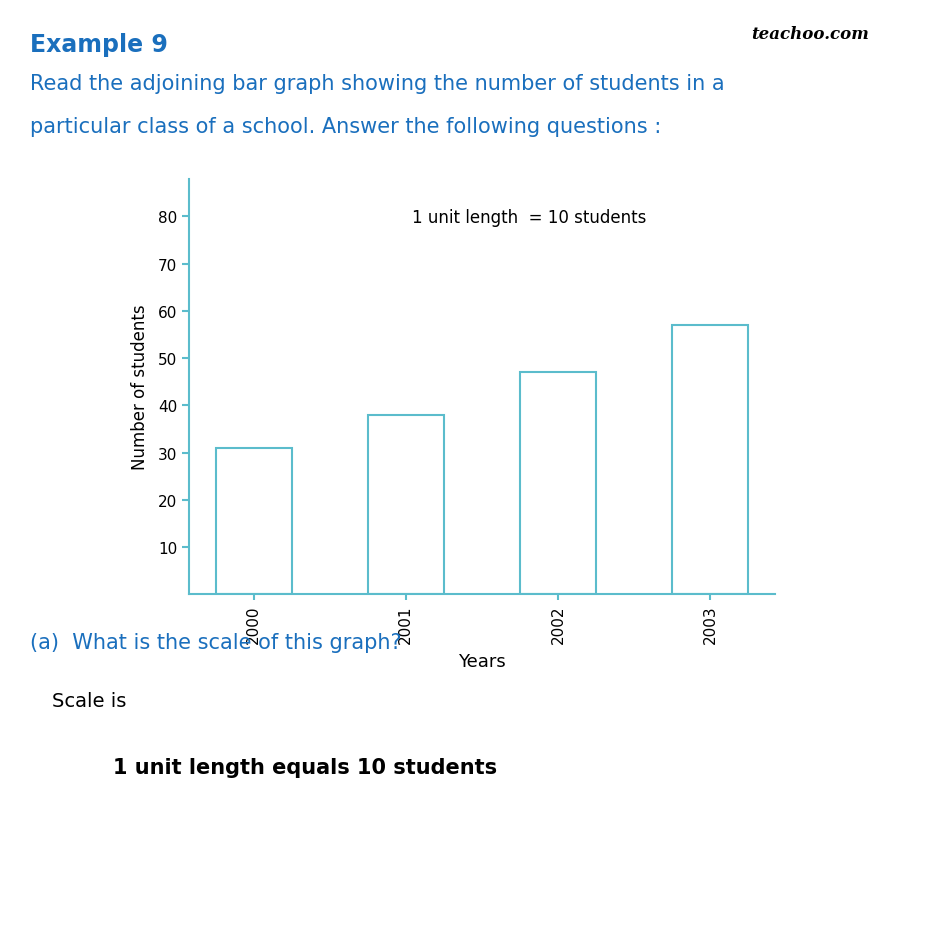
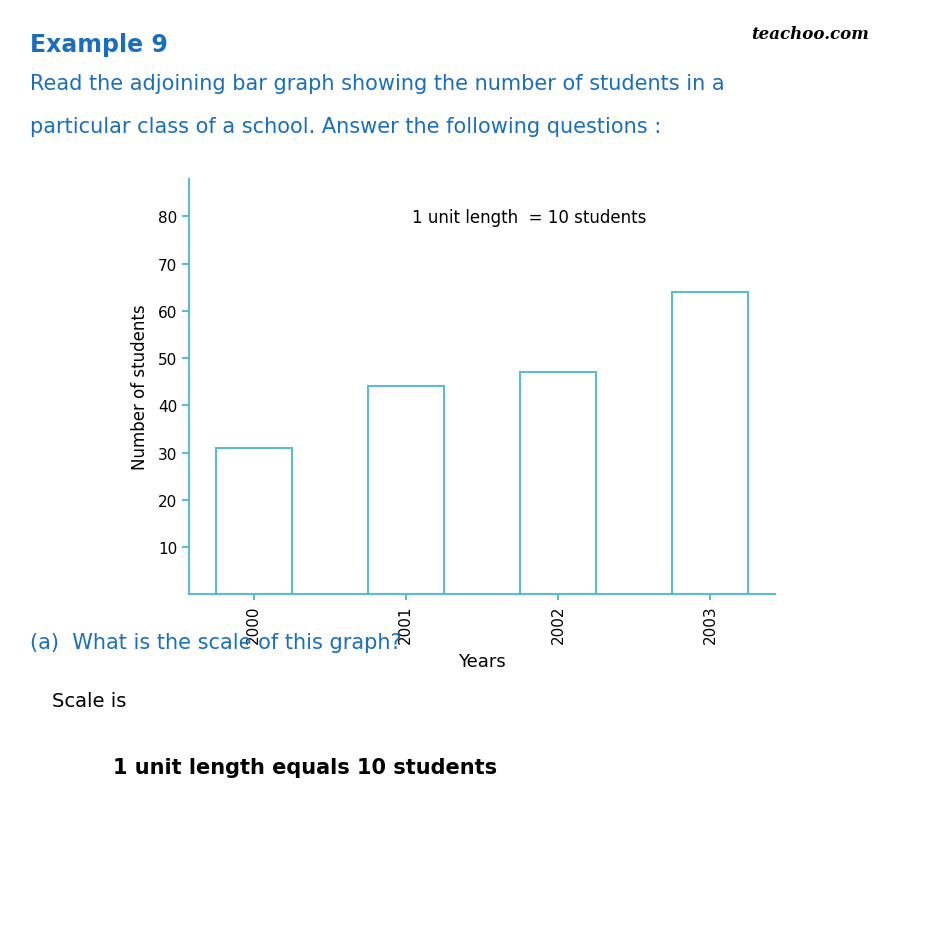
2001: 38 -> 44
2003: 57 -> 64
